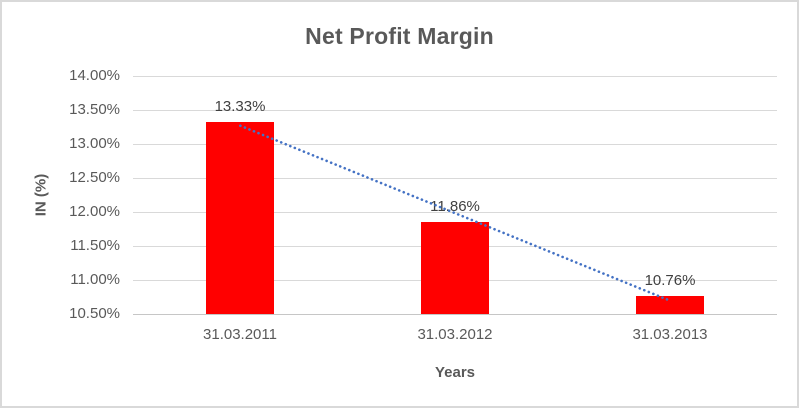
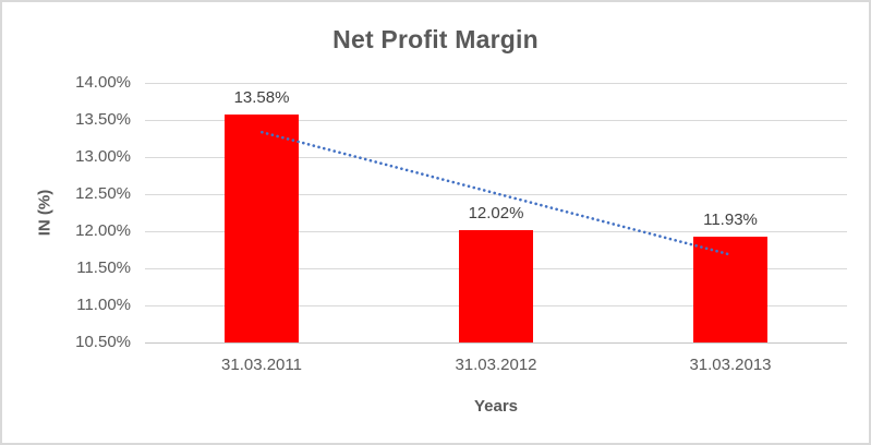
31.03.2011: 13.33% -> 13.58%
31.03.2012: 11.86% -> 12.02%
31.03.2013: 10.76% -> 11.93%
